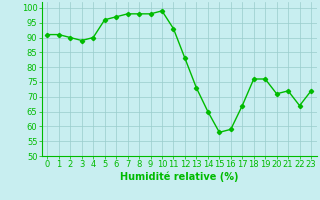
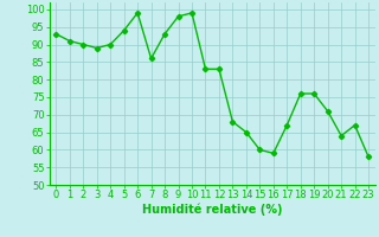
0: 91 -> 93
5: 96 -> 94
6: 97 -> 99
7: 98 -> 86
8: 98 -> 93
11: 93 -> 83
13: 73 -> 68
15: 58 -> 60
21: 72 -> 64
23: 72 -> 58
